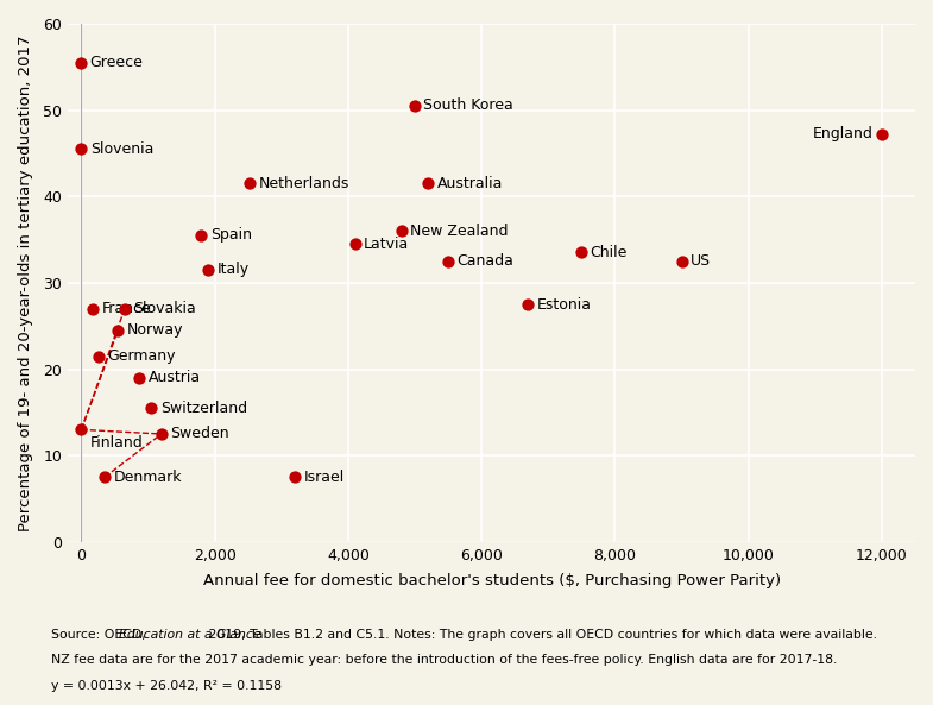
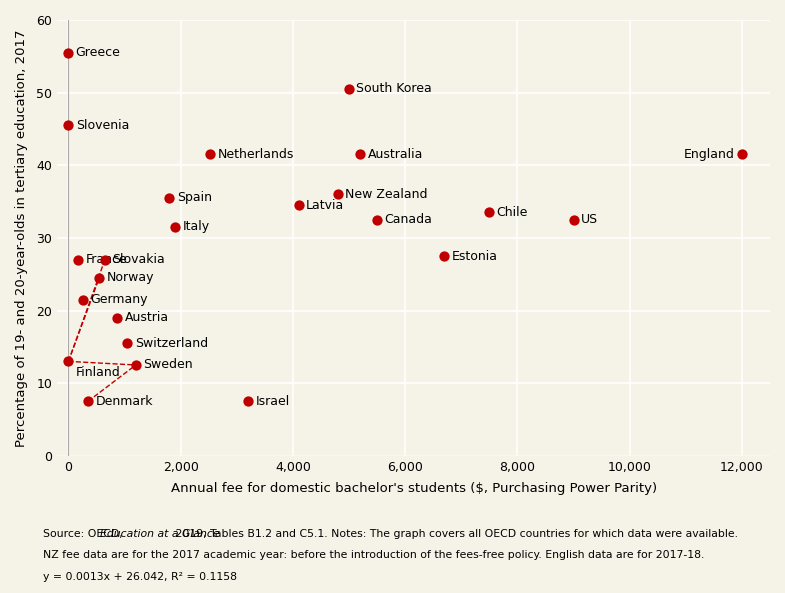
12,000: 47.2 -> 41.5
